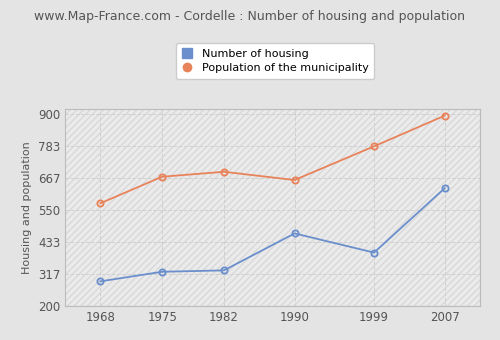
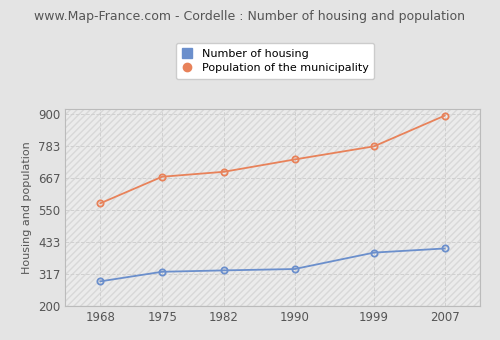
Number of housing/1990: 465 -> 335
Population of the municipality/1990: 660 -> 735
Number of housing/2007: 630 -> 410
